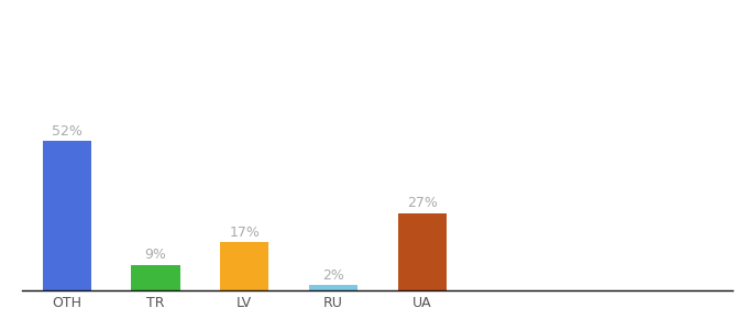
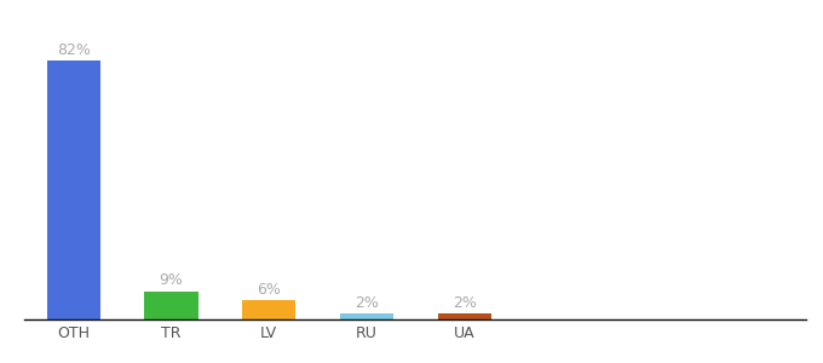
OTH: 52% -> 82%
LV: 17% -> 6%
UA: 27% -> 2%
